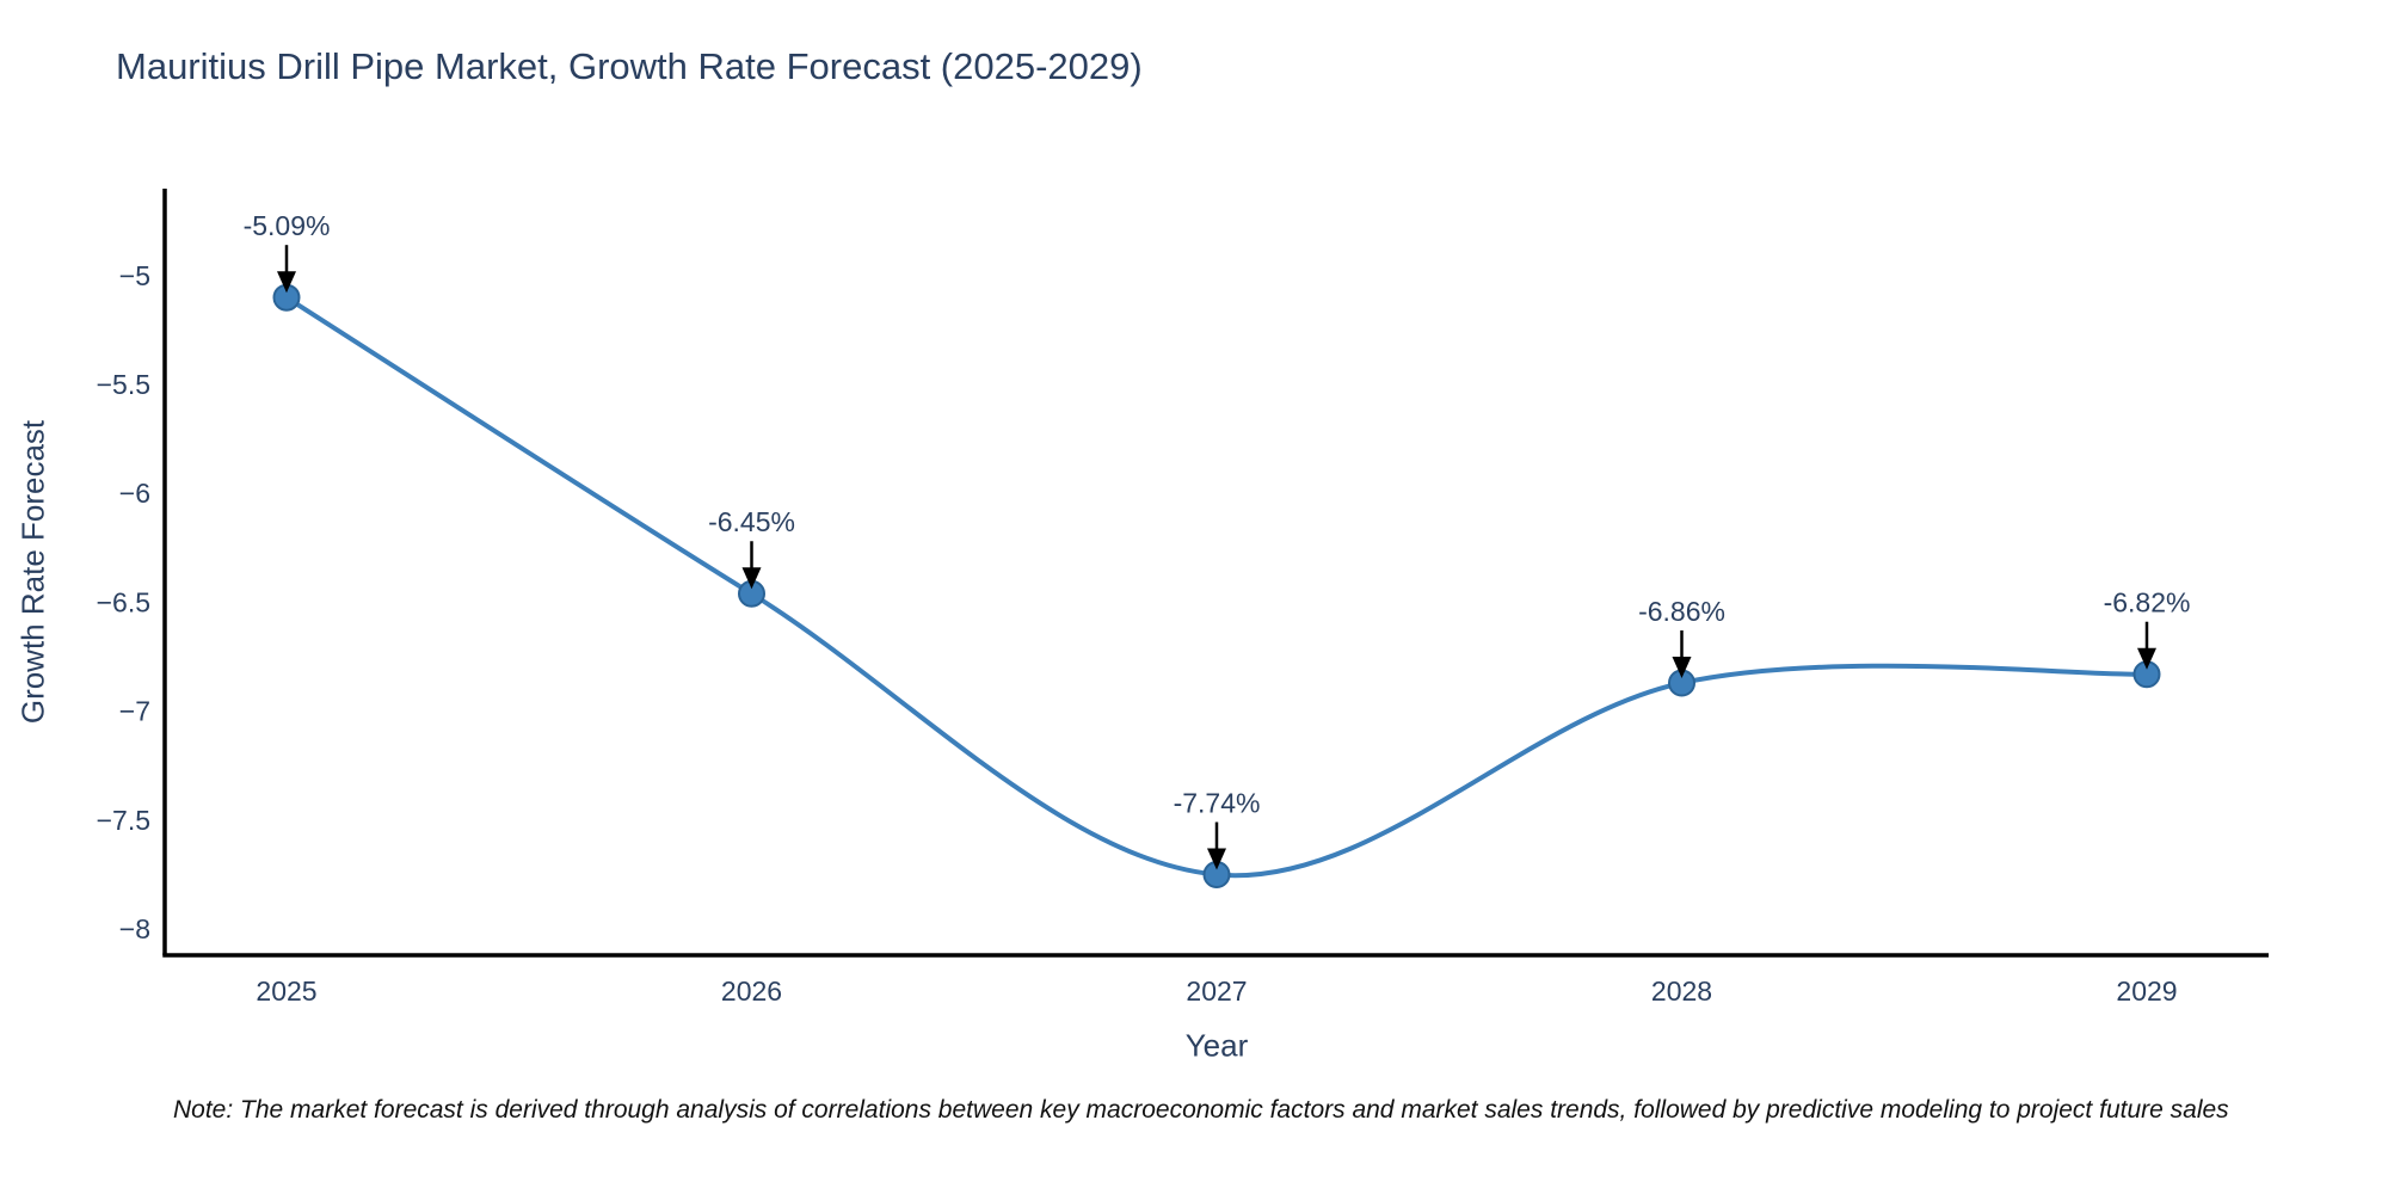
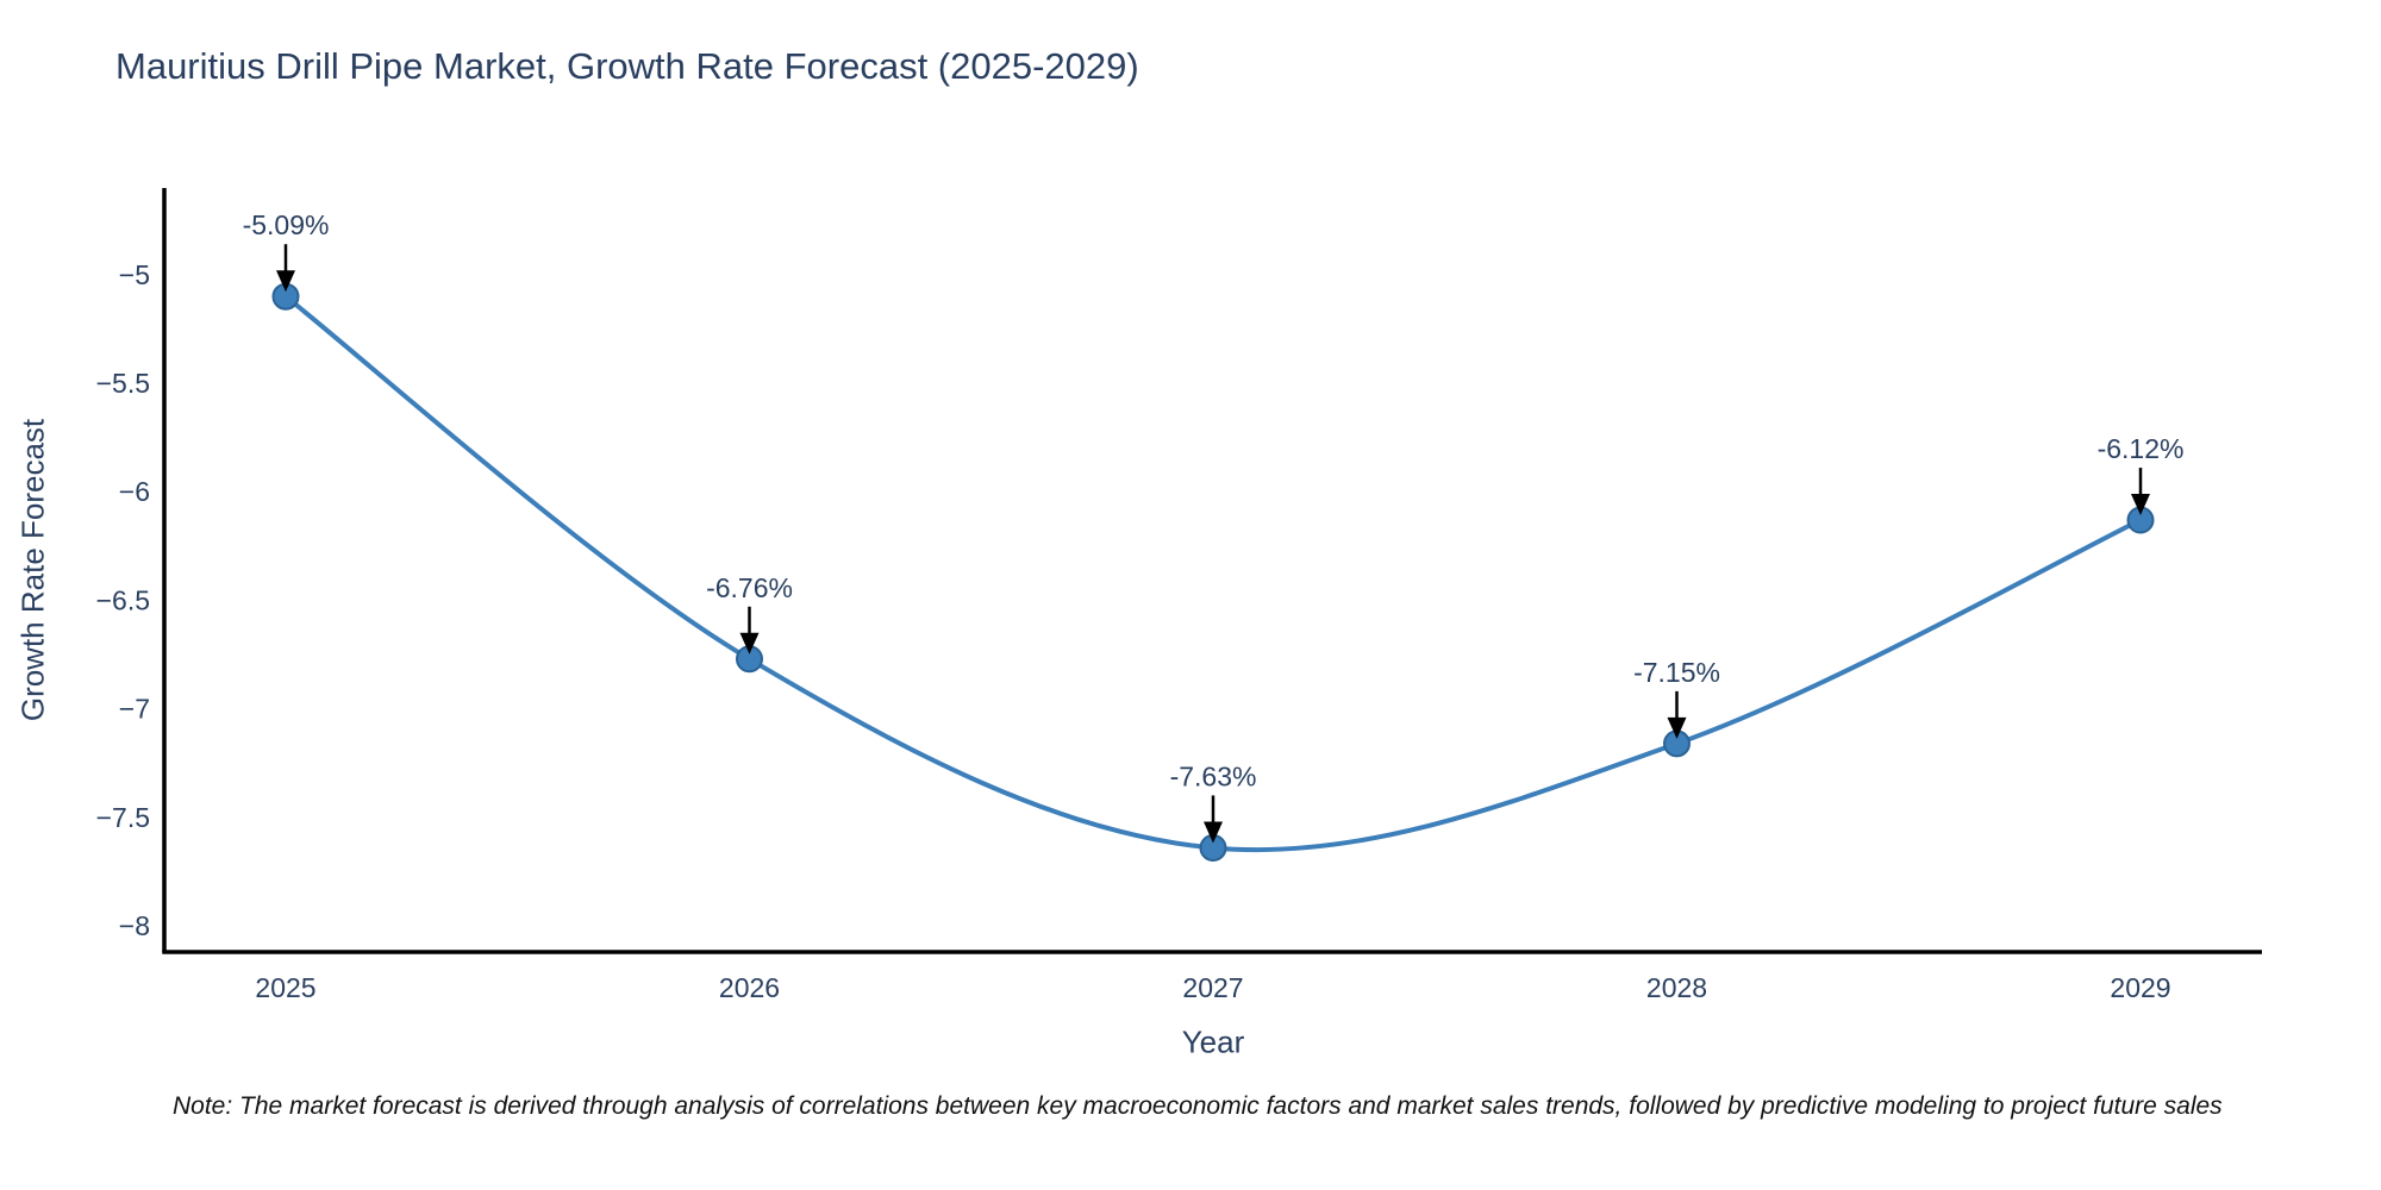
2026: -6.45% -> -6.76%
2027: -7.74% -> -7.63%
2028: -6.86% -> -7.15%
2029: -6.82% -> -6.12%
